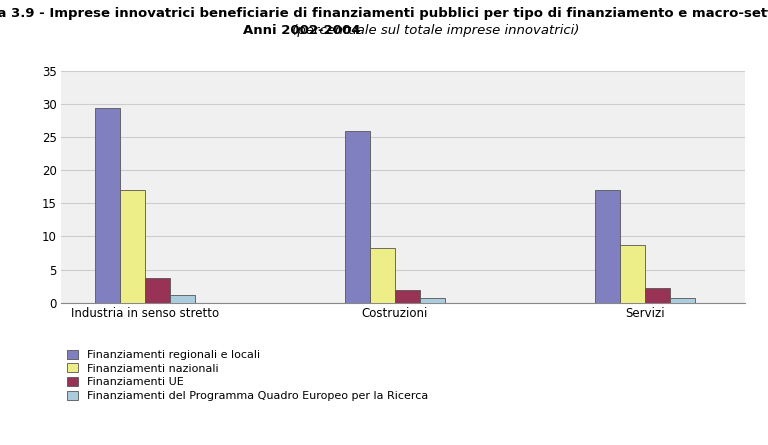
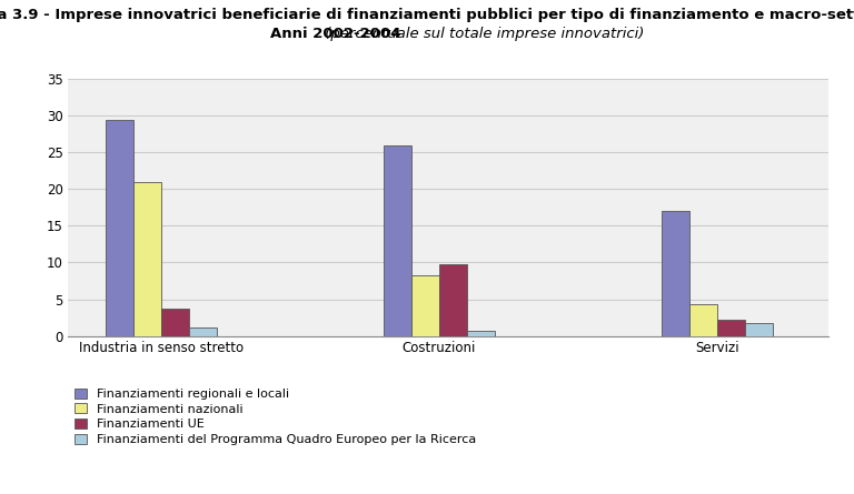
Finanziamenti nazionali/Industria in senso stretto: 17.0 -> 21.0
Finanziamenti UE/Costruzioni: 1.9 -> 9.8
Finanziamenti nazionali/Servizi: 8.7 -> 4.4
Finanziamenti del Programma Quadro Europeo per la Ricerca/Servizi: 0.7 -> 1.8
